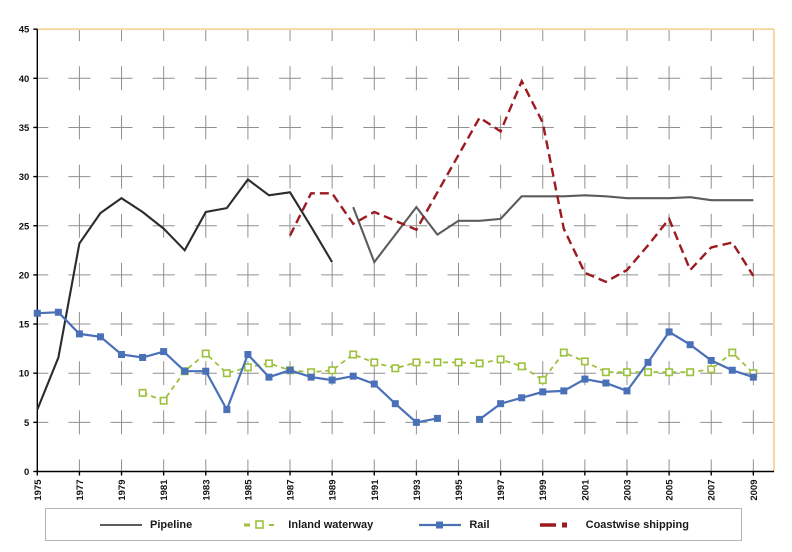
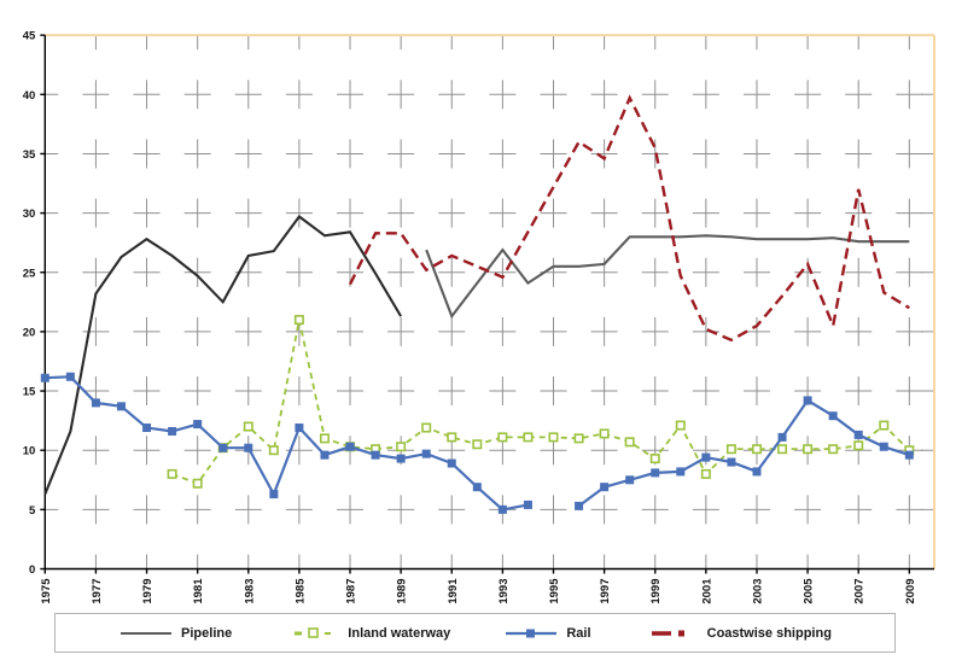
Inland waterway/1985: 11 -> 21
Inland waterway/2001: 11 -> 8
Coastwise shipping/2007: 23 -> 32
Coastwise shipping/2009: 20 -> 22
